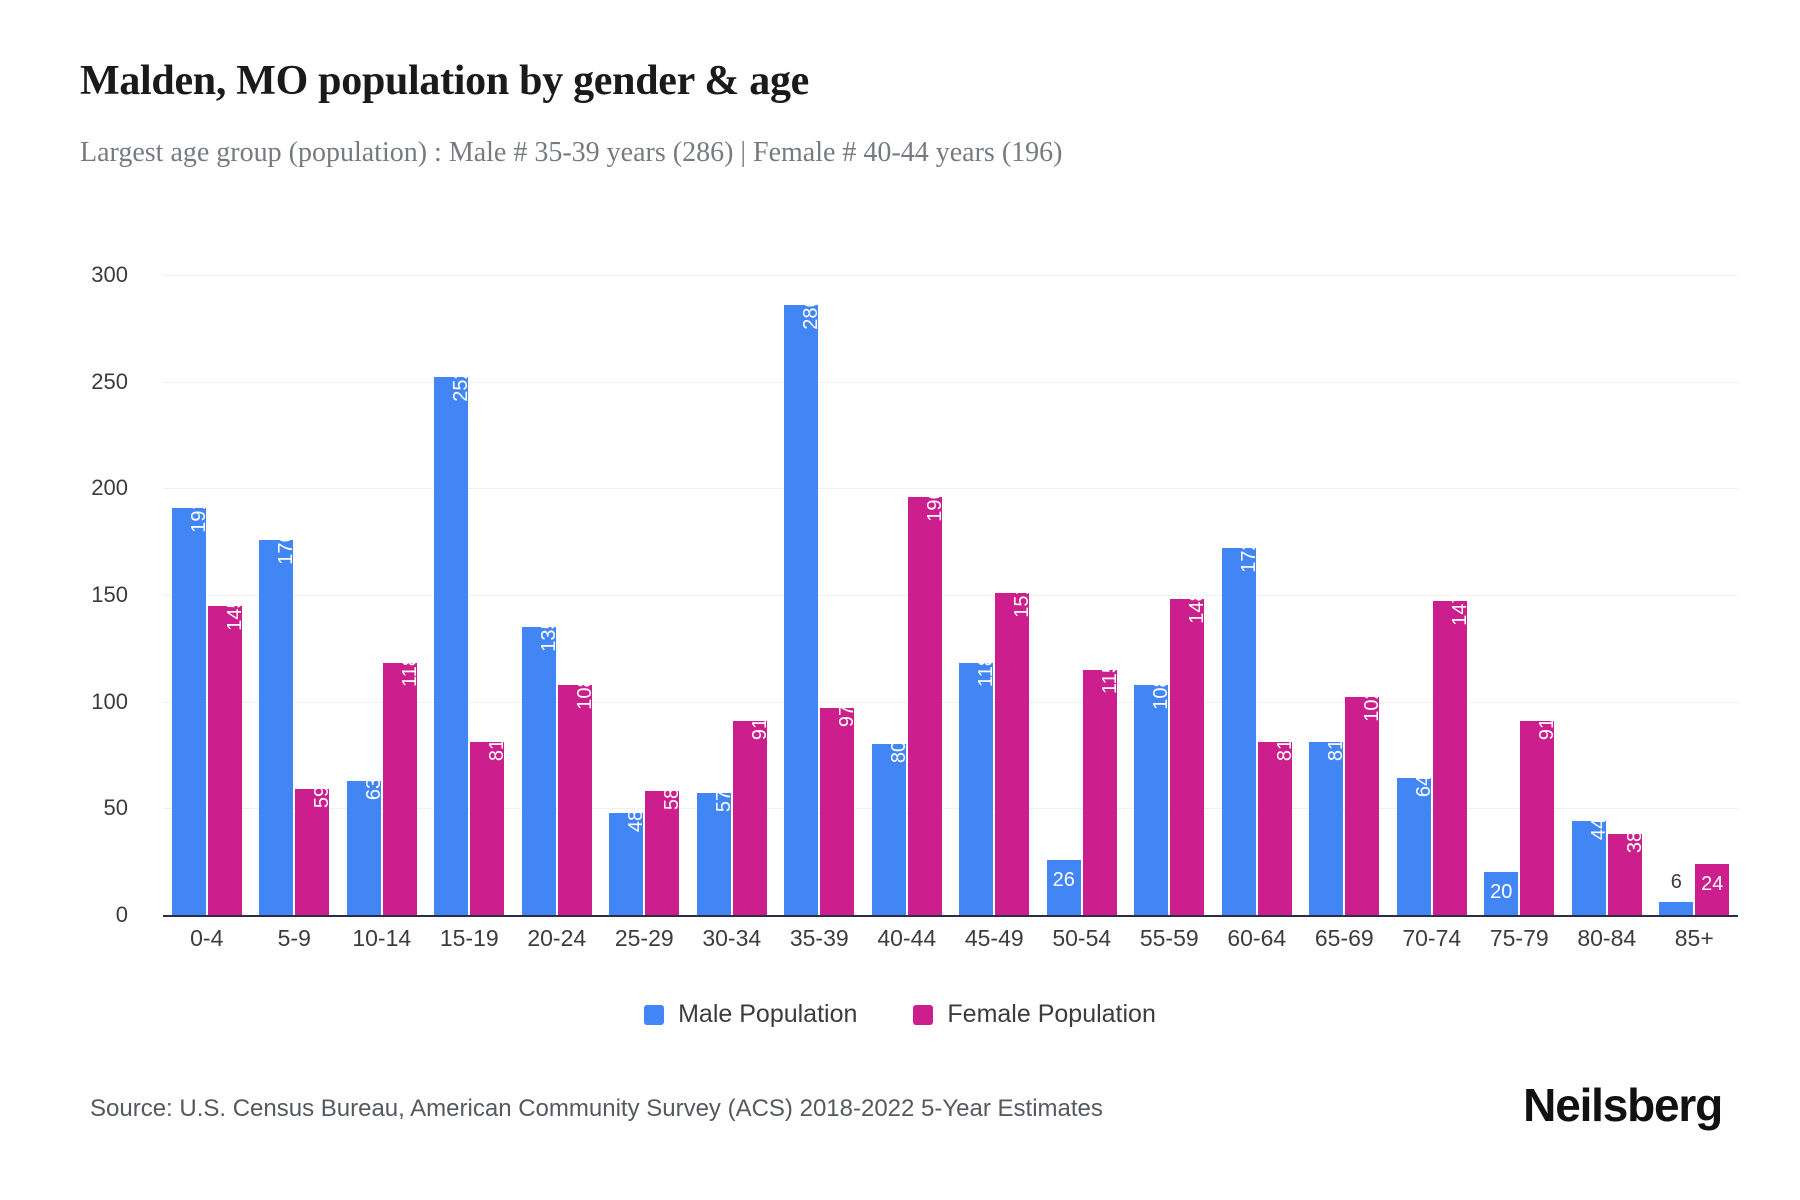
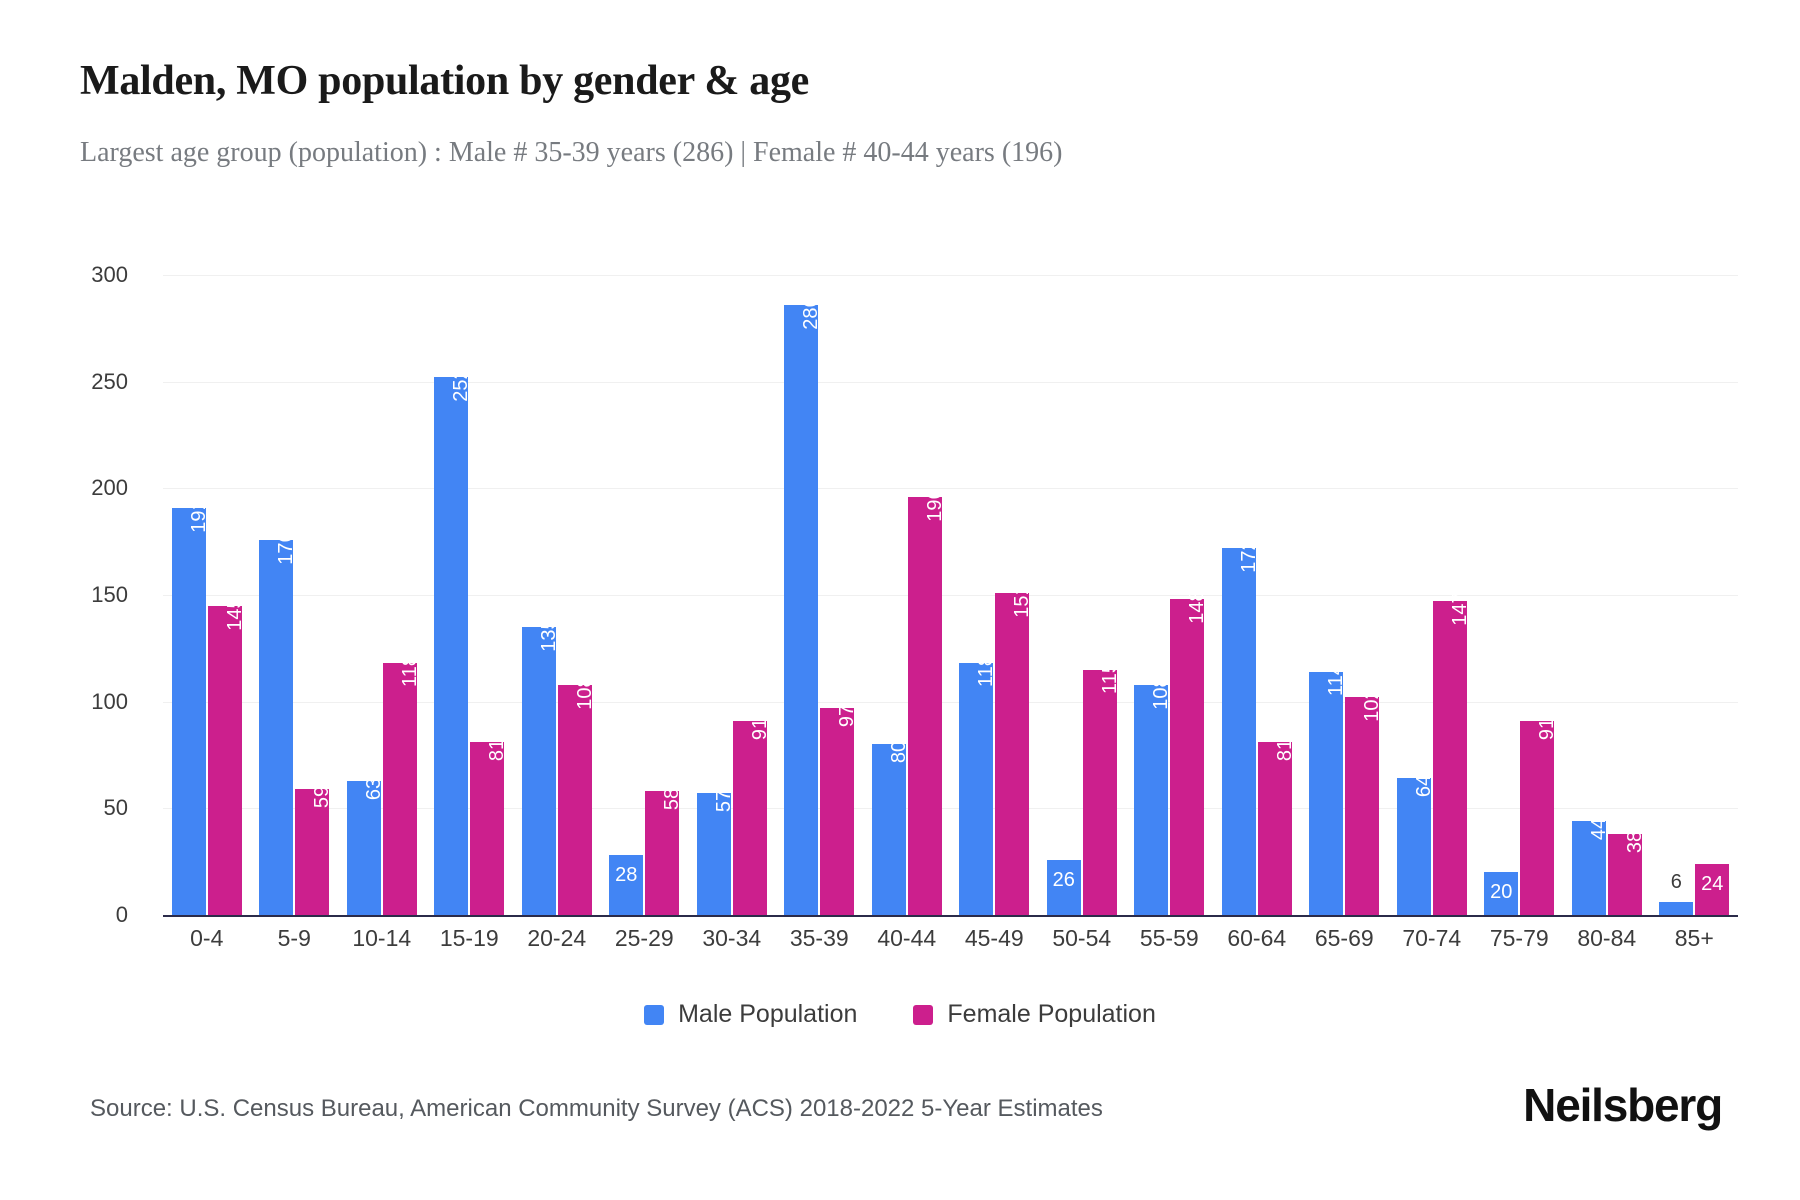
Male Population/25-29: 48 -> 28
Male Population/65-69: 81 -> 114
